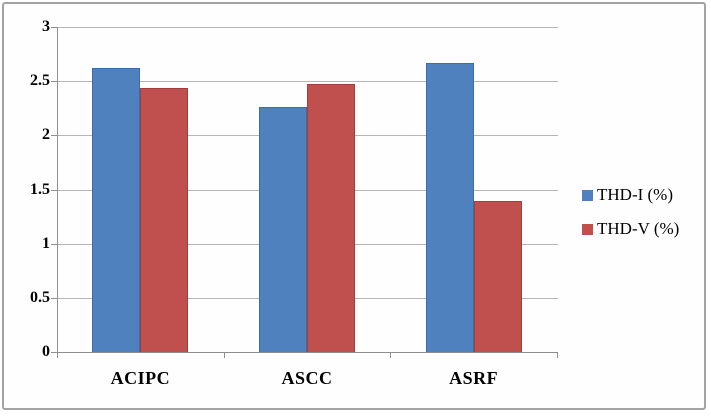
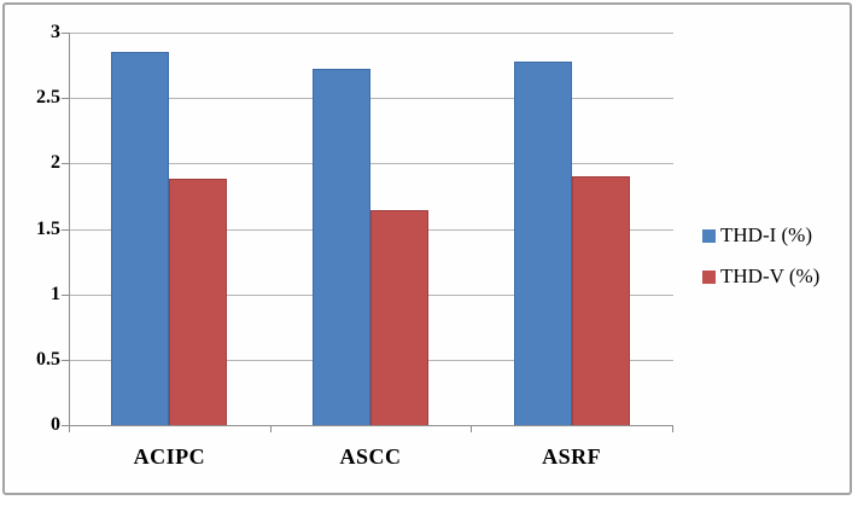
THD-I (%)/ACIPC: 2.62 -> 2.85
THD-V (%)/ACIPC: 2.44 -> 1.88
THD-I (%)/ASCC: 2.26 -> 2.72
THD-V (%)/ASCC: 2.47 -> 1.64
THD-I (%)/ASRF: 2.67 -> 2.78
THD-V (%)/ASRF: 1.39 -> 1.90
